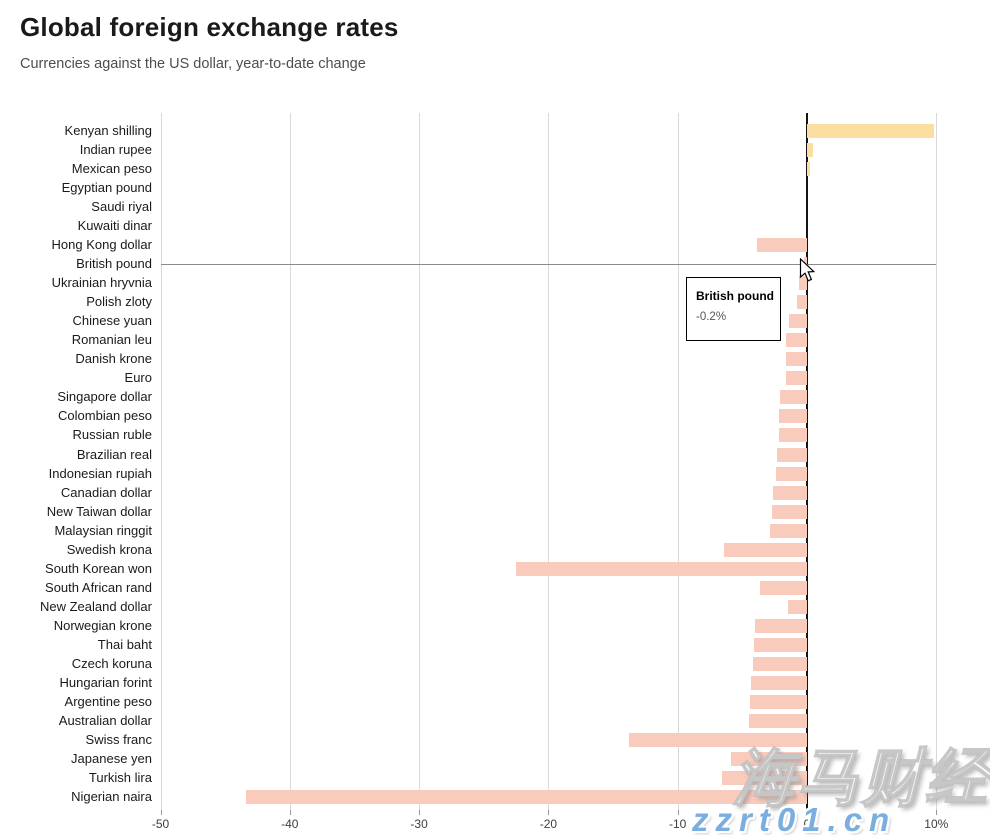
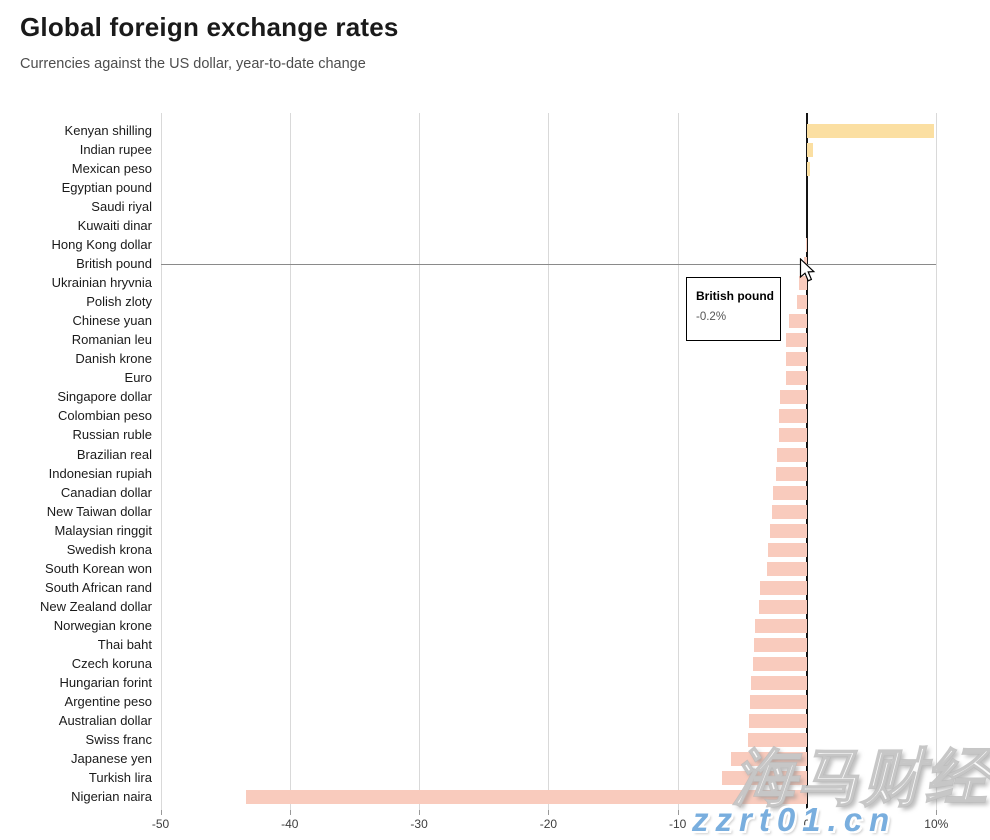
Hong Kong dollar: -3.9% -> -0.1%
Swedish krona: -6.4% -> -3.0%
South Korean won: -22.5% -> -3.1%
New Zealand dollar: -1.5% -> -3.7%
Swiss franc: -13.8% -> -4.6%
